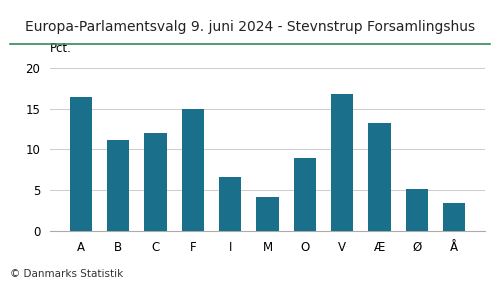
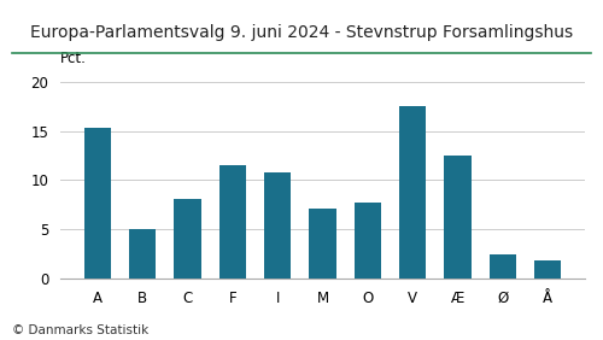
A: 16.4 -> 15.3
B: 11.2 -> 5.0
C: 12.0 -> 8.1
F: 15.0 -> 11.5
I: 6.6 -> 10.8
M: 4.2 -> 7.1
O: 9.0 -> 7.7
V: 16.8 -> 17.5
Æ: 13.2 -> 12.5
Ø: 5.2 -> 2.5
Å: 3.4 -> 1.9
